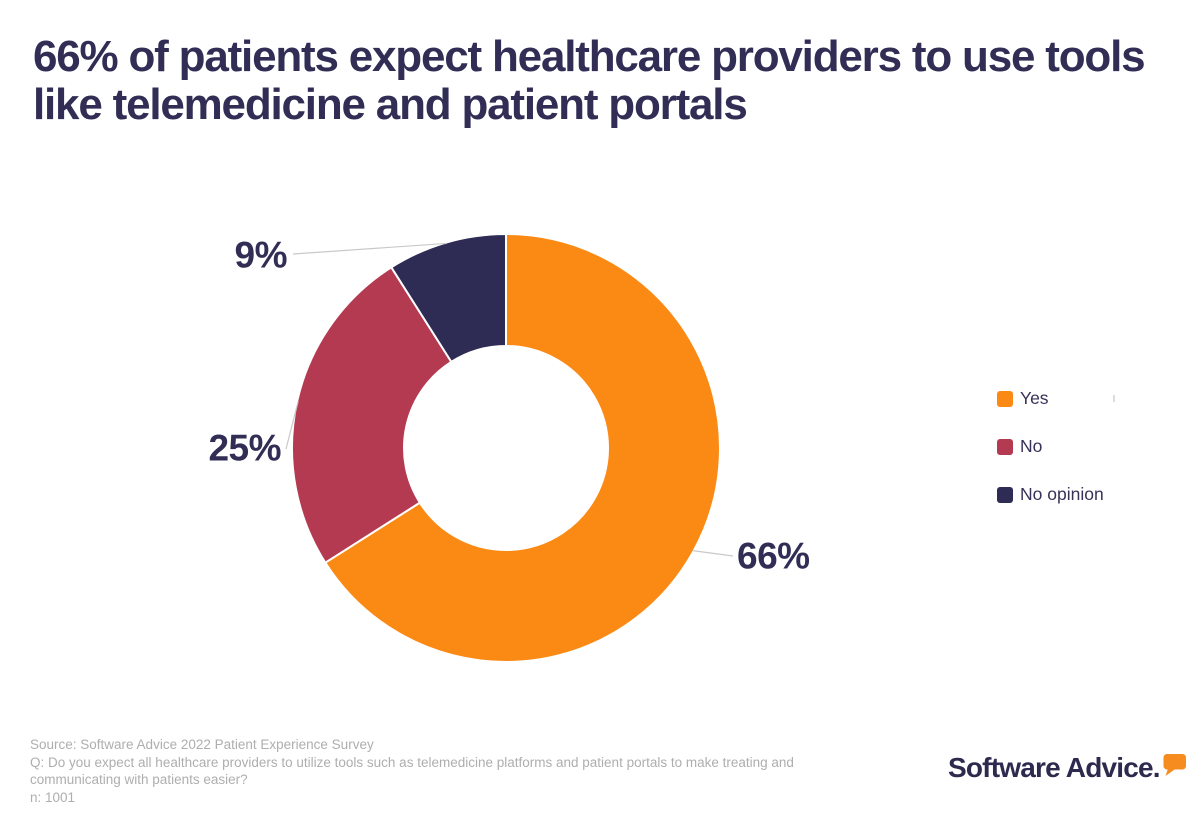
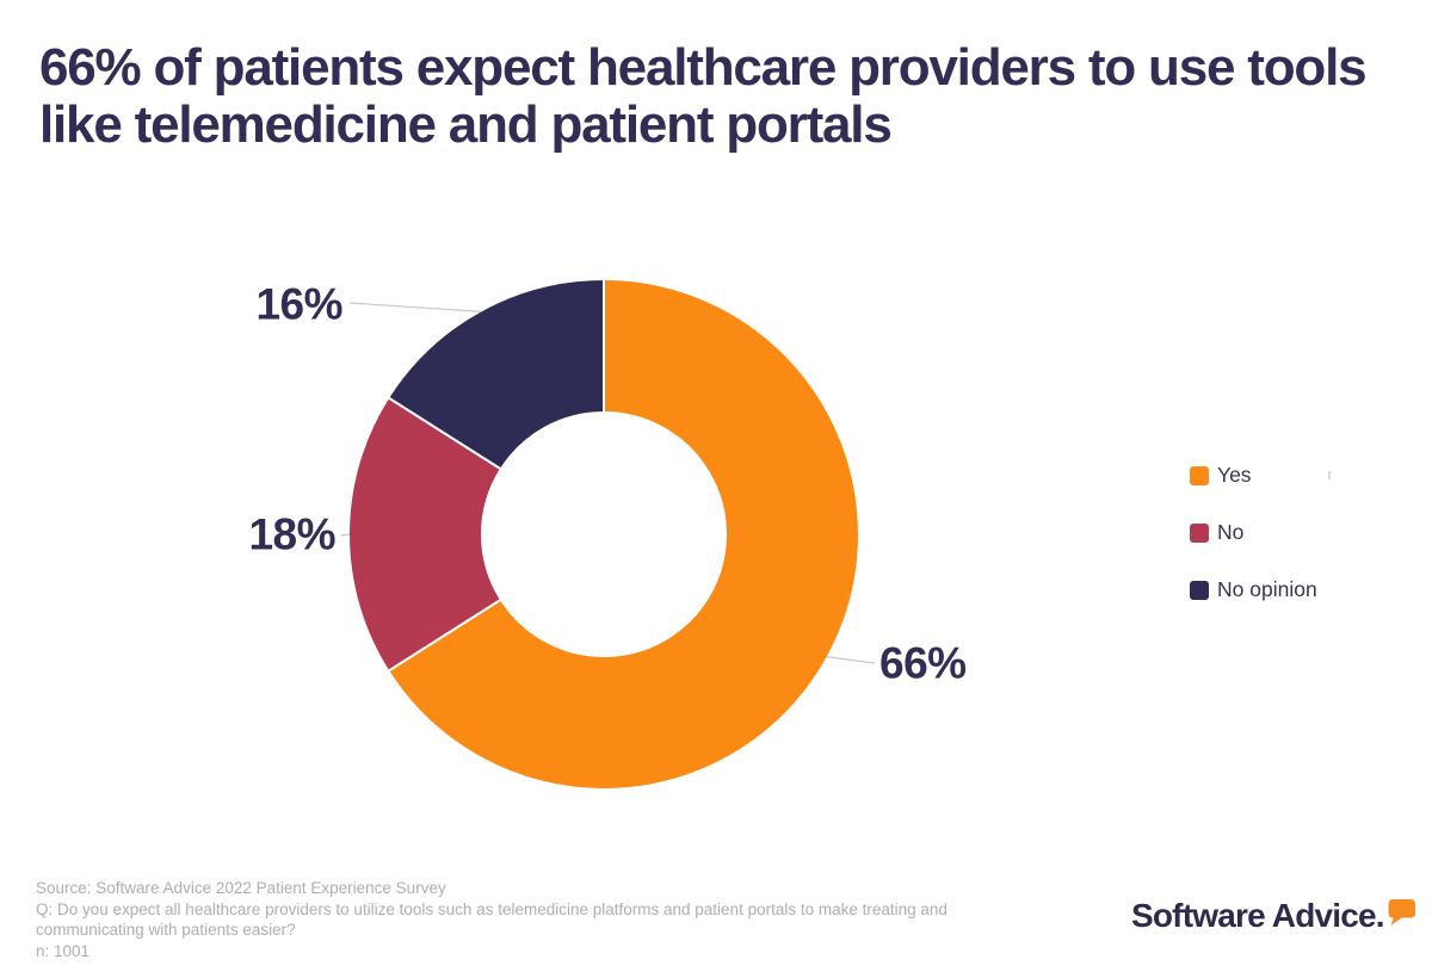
No: 25% -> 18%
No opinion: 9% -> 16%
